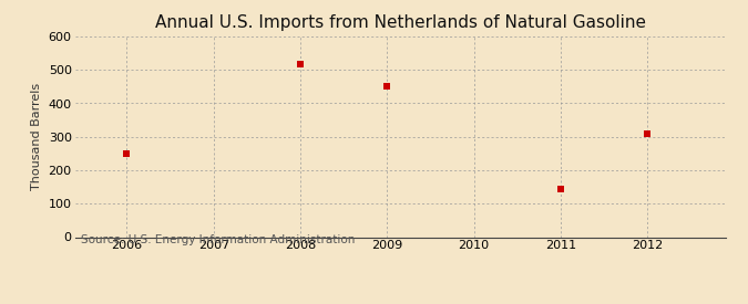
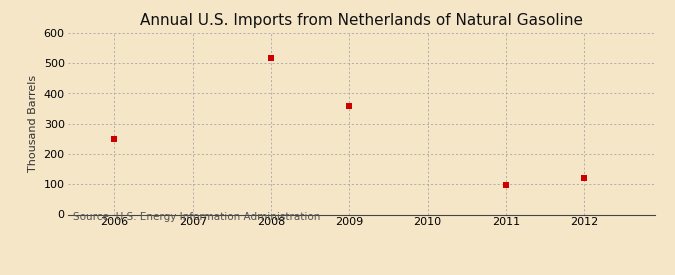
2009: 450 -> 360
2011: 145 -> 97
2012: 310 -> 120
